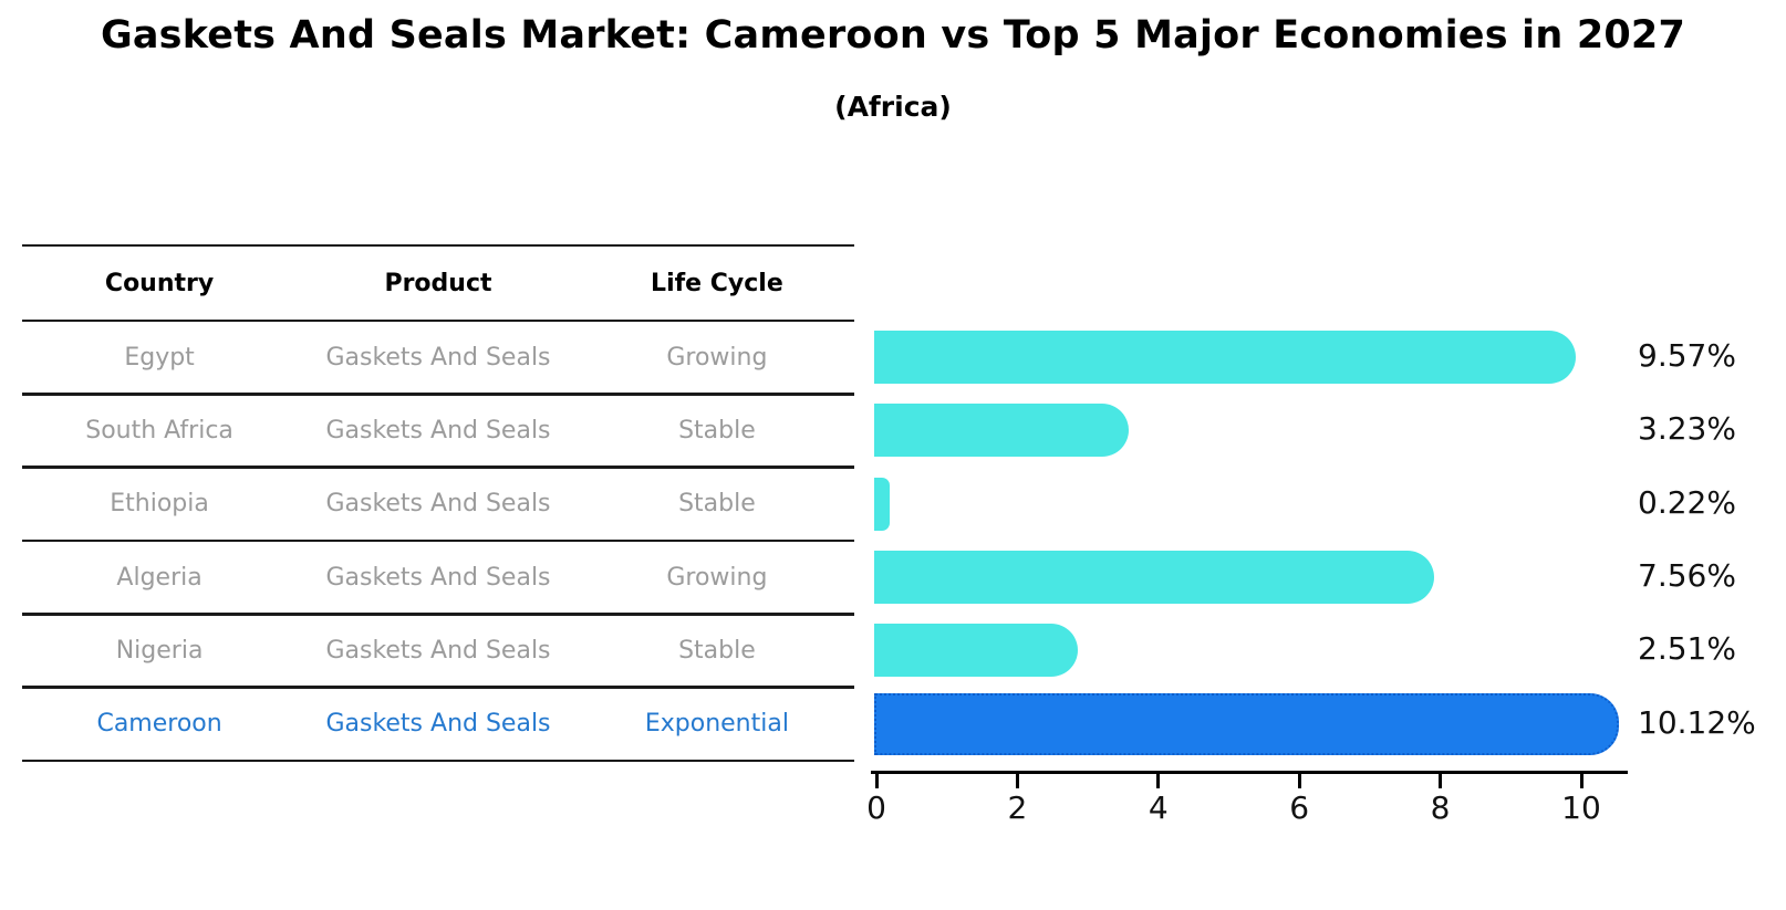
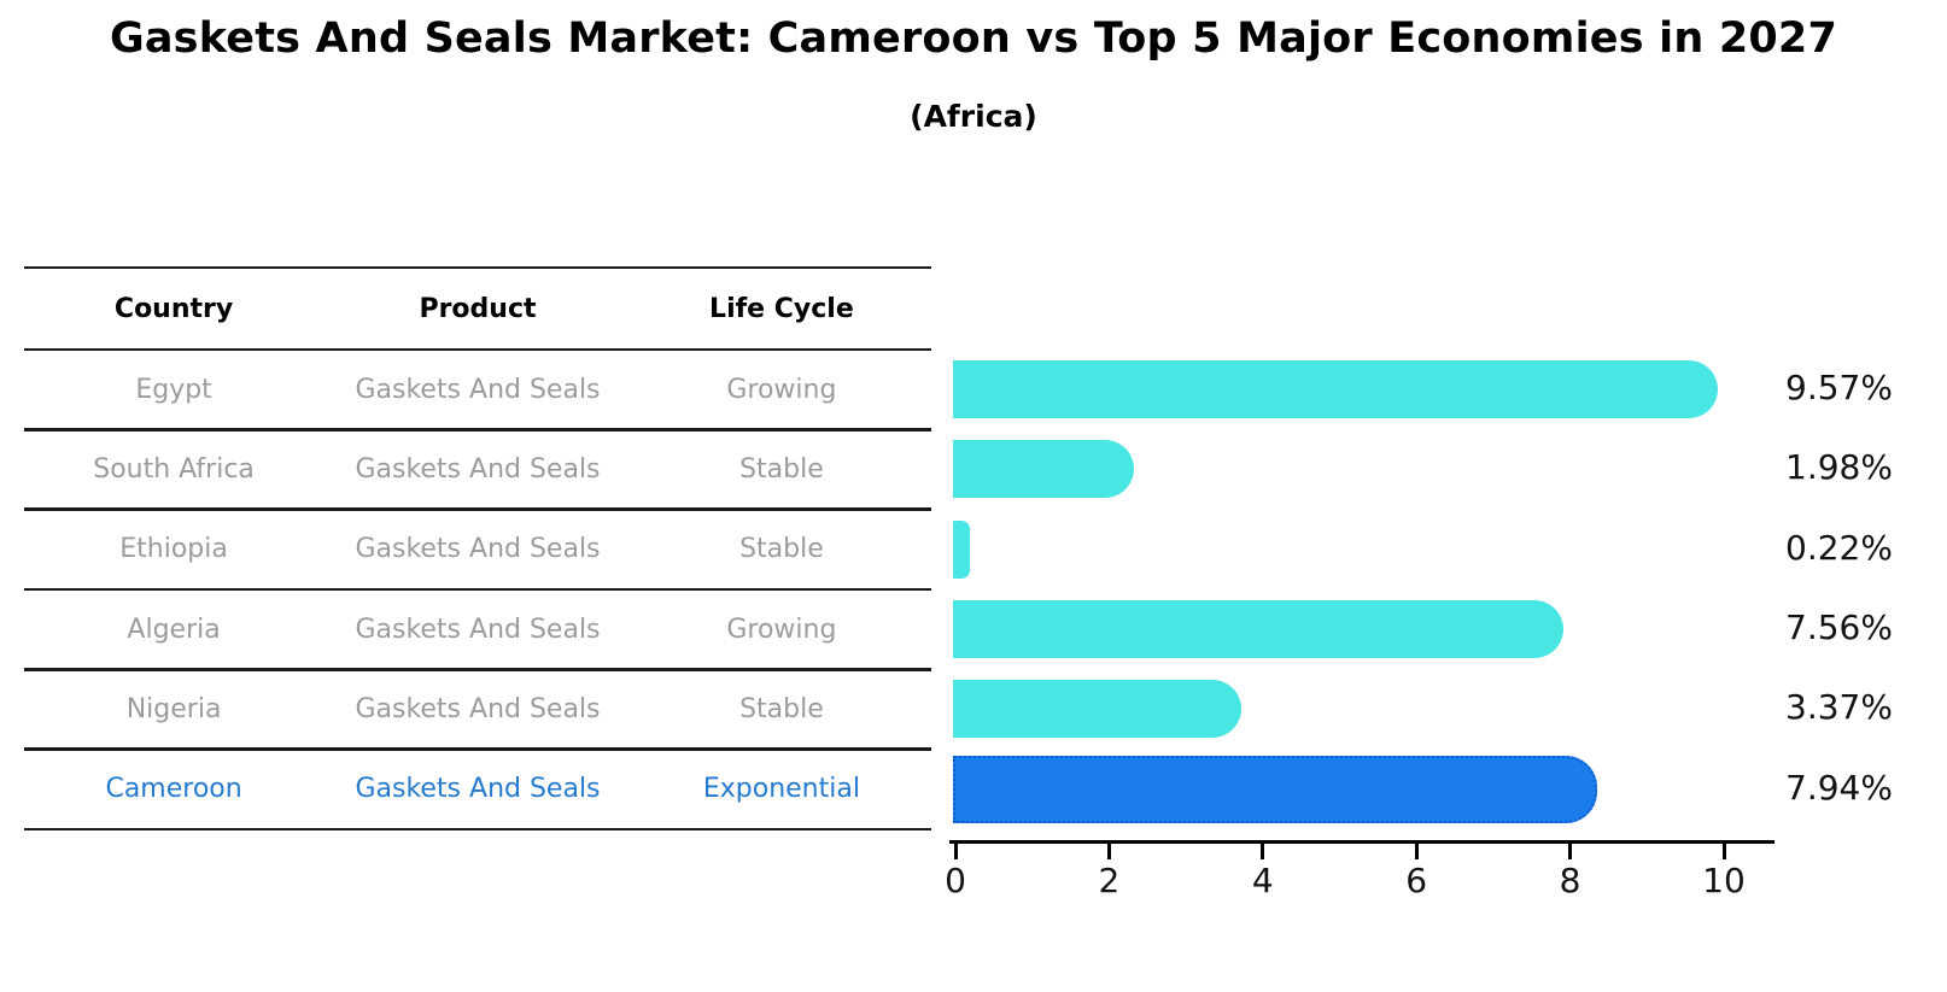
South Africa: 3.23% -> 1.98%
Nigeria: 2.51% -> 3.37%
Cameroon: 10.12% -> 7.94%
